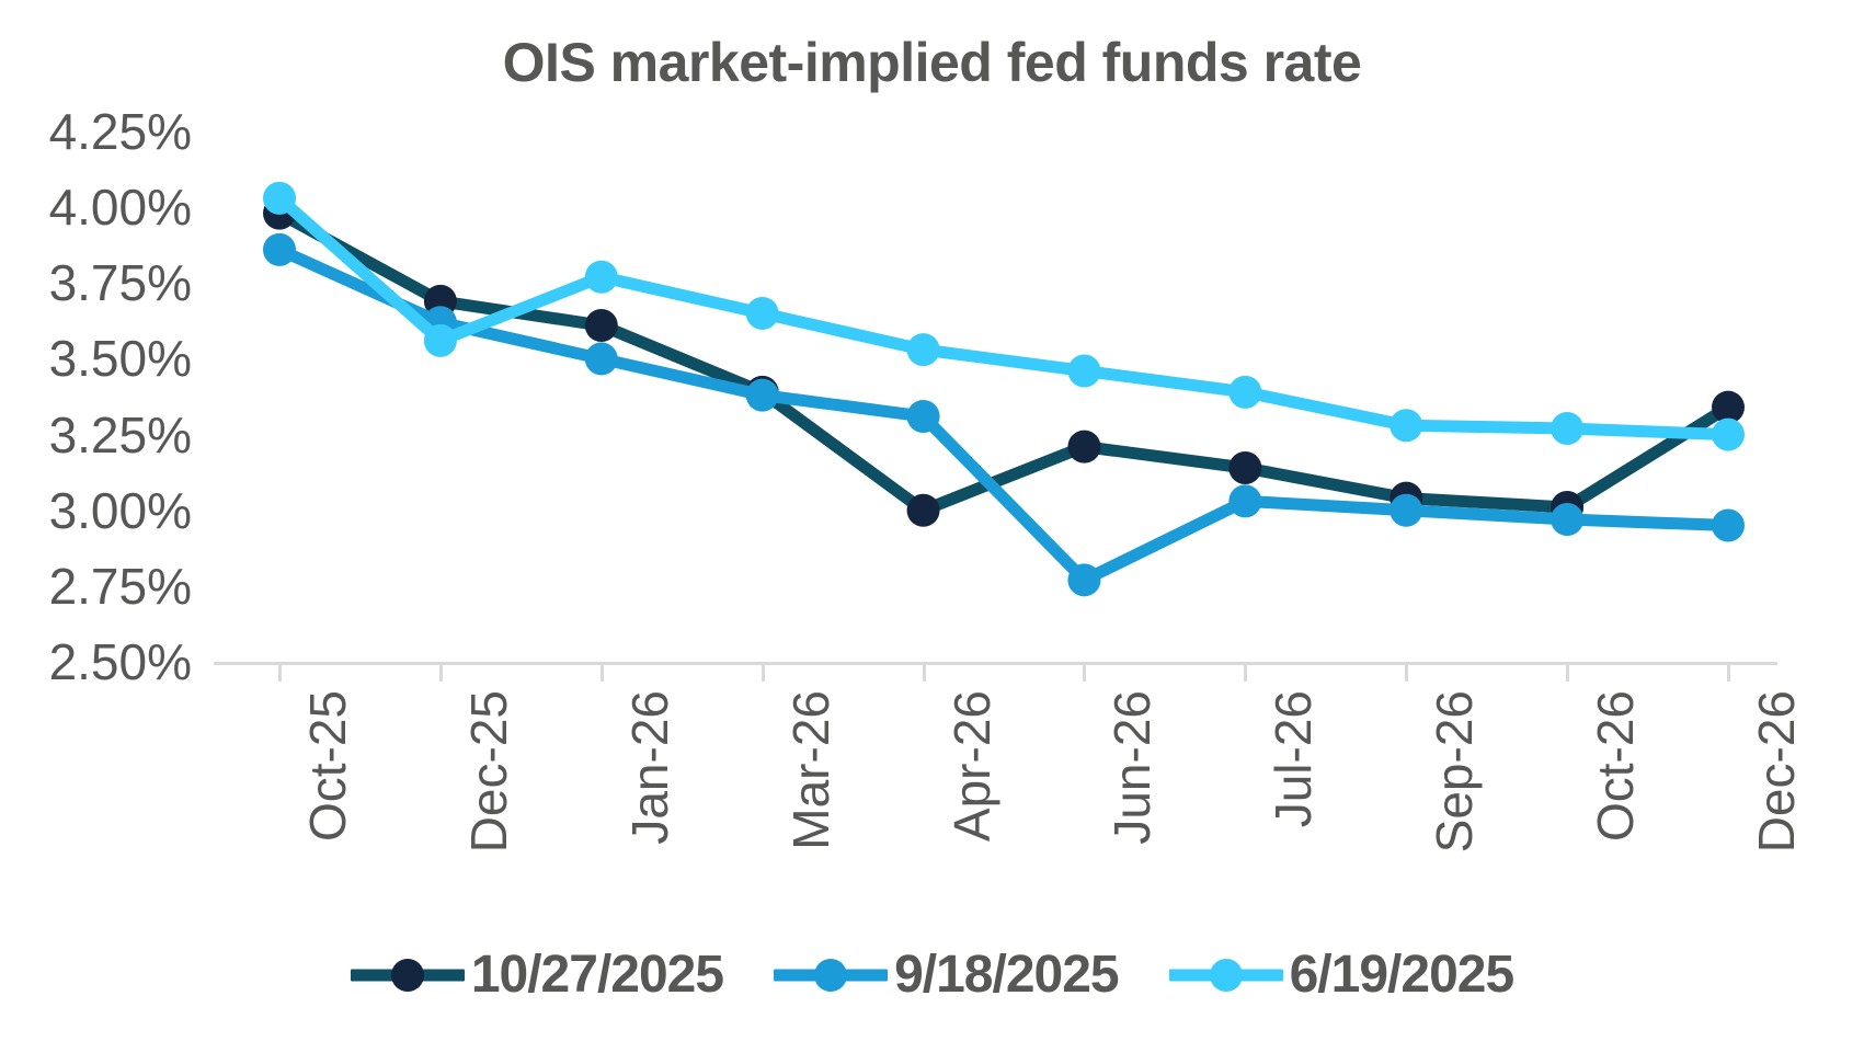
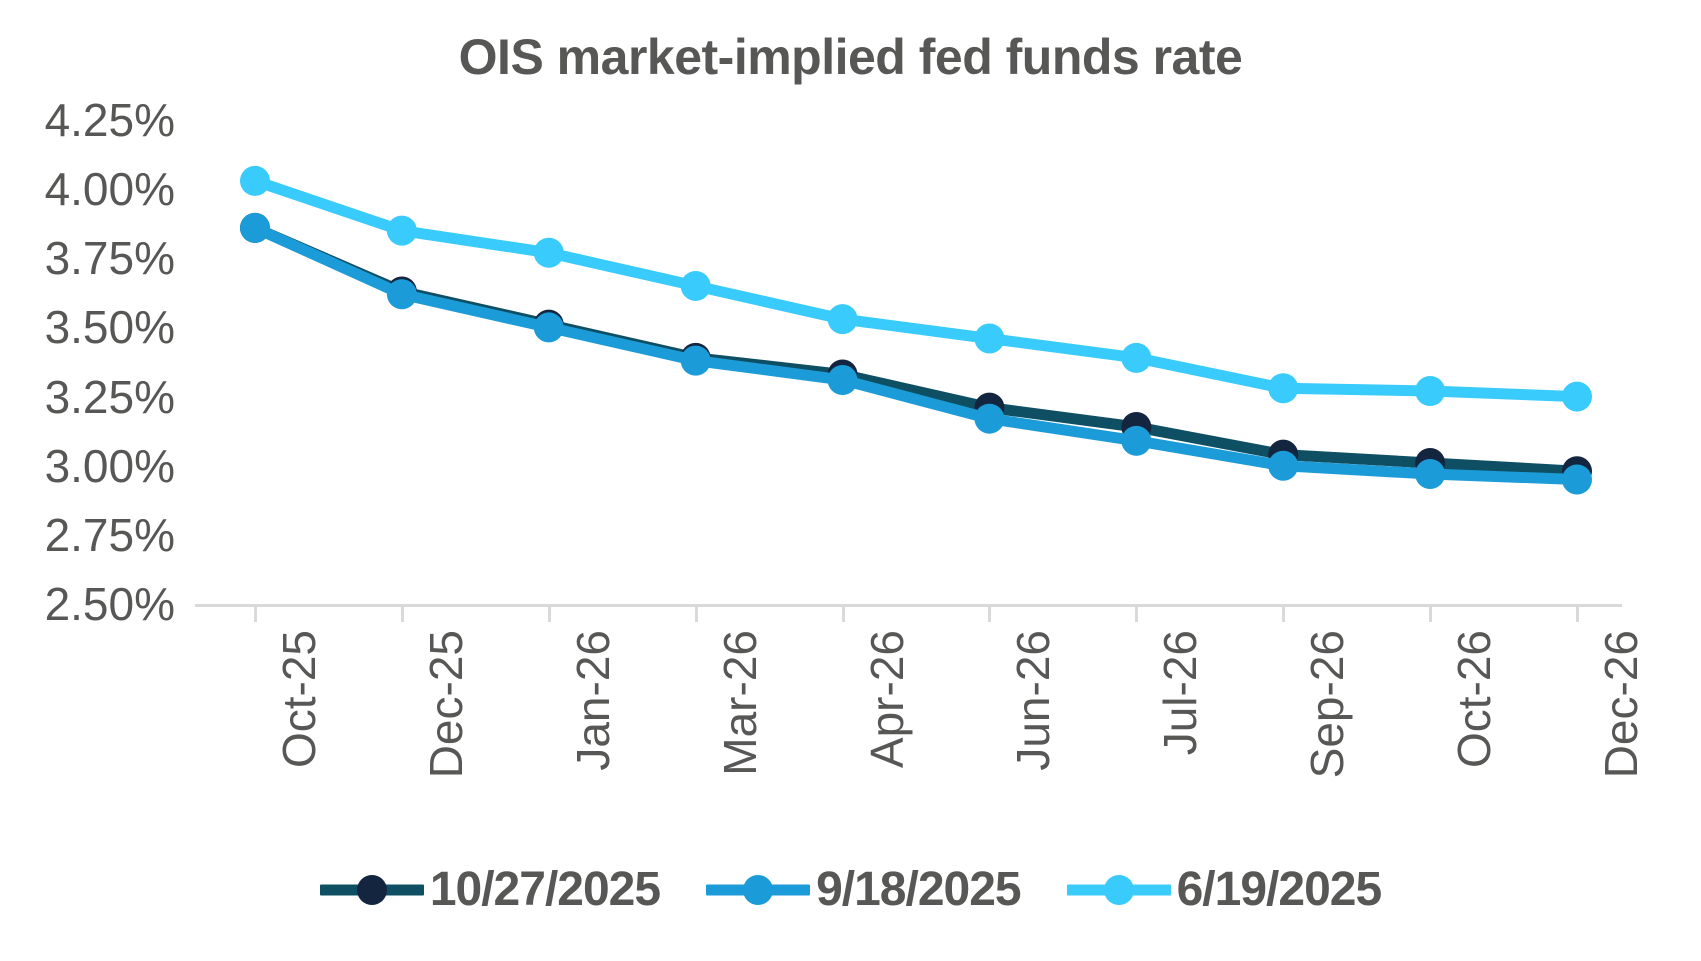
10/27/2025/Oct-25: 3.98% -> 3.86%
10/27/2025/Dec-25: 3.69% -> 3.63%
6/19/2025/Dec-25: 3.56% -> 3.85%
10/27/2025/Jan-26: 3.61% -> 3.51%
10/27/2025/Apr-26: 3.00% -> 3.33%
9/18/2025/Jun-26: 2.77% -> 3.17%
9/18/2025/Jul-26: 3.03% -> 3.09%
10/27/2025/Dec-26: 3.34% -> 2.98%
